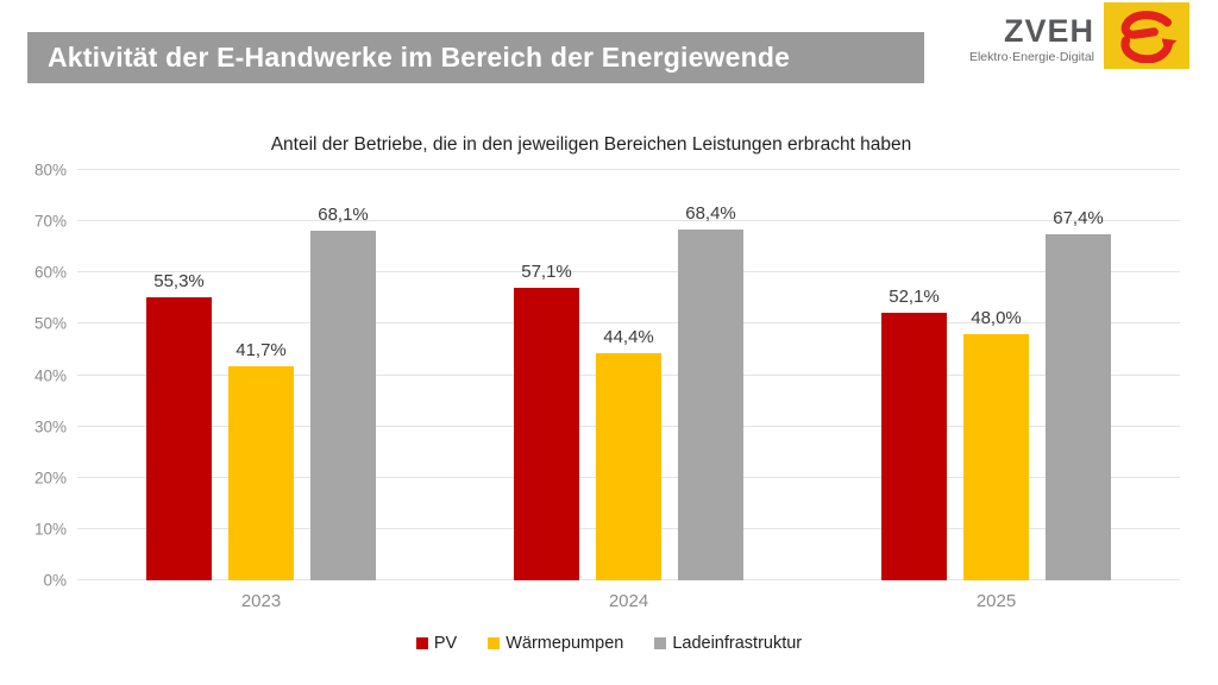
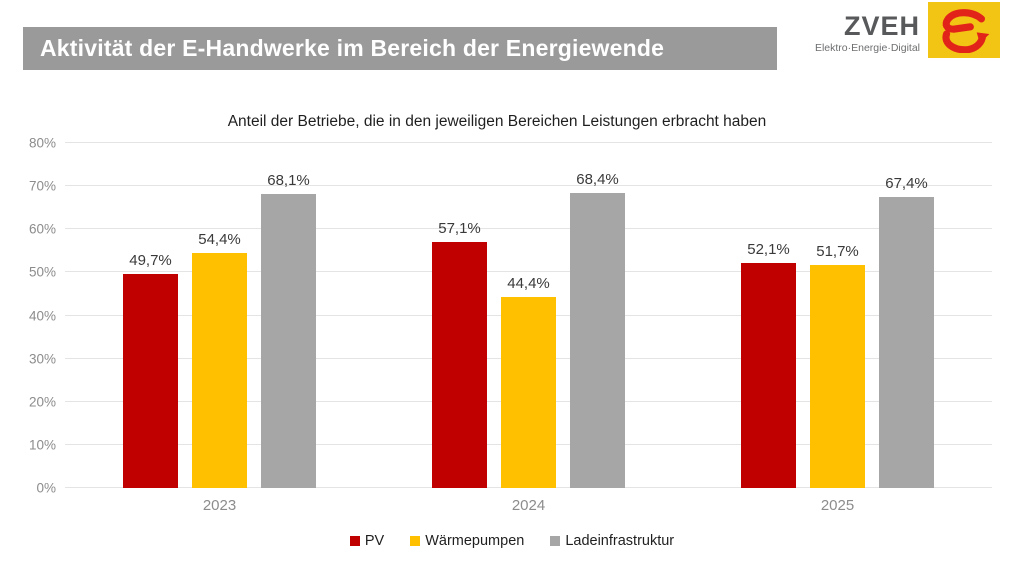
PV/2023: 55,3% -> 49,7%
Wärmepumpen/2023: 41,7% -> 54,4%
Wärmepumpen/2025: 48,0% -> 51,7%
